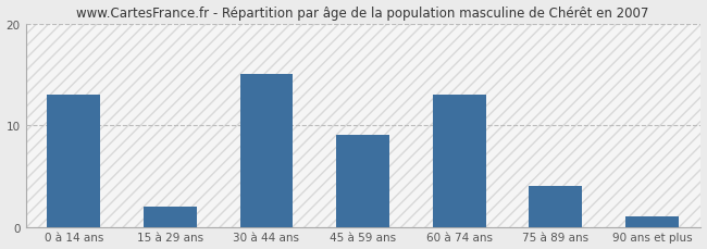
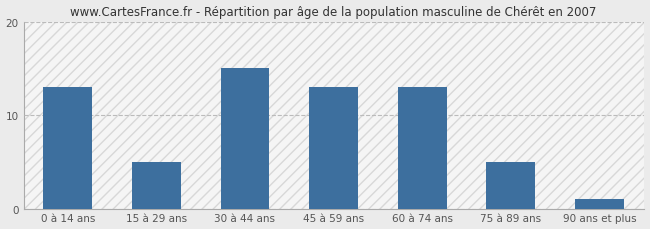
15 à 29 ans: 2 -> 5
45 à 59 ans: 9 -> 13
75 à 89 ans: 4 -> 5
